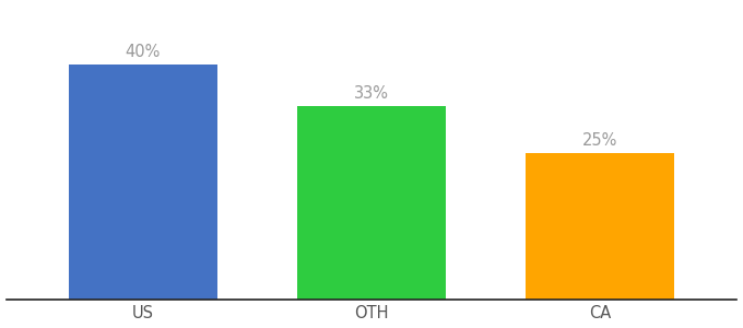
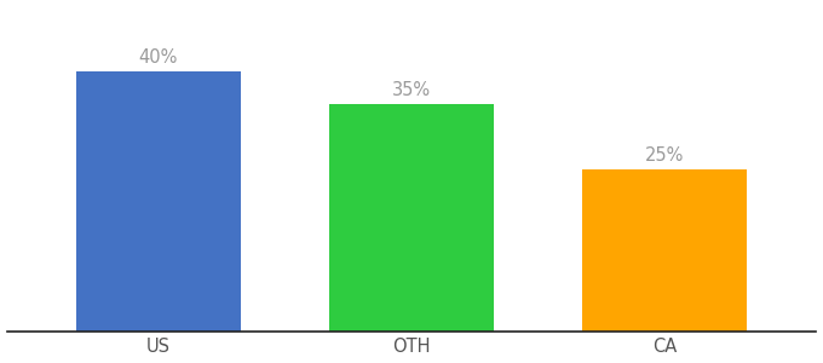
OTH: 33% -> 35%
